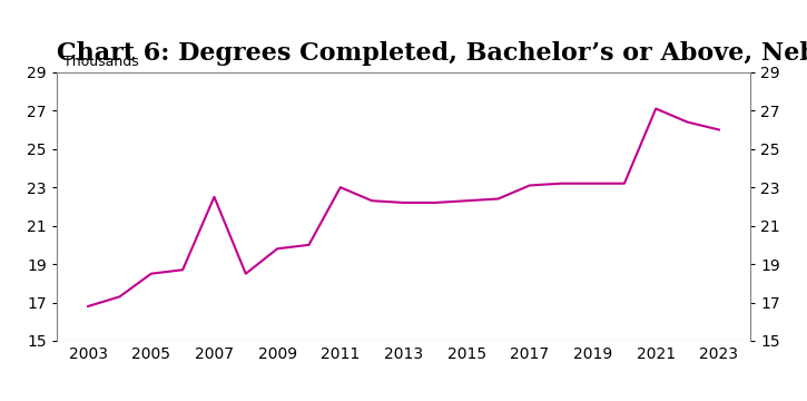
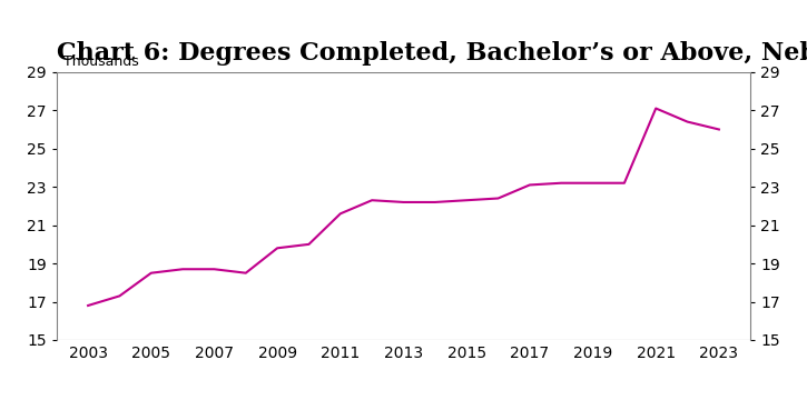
2007: 22.5 -> 18.7
2011: 23.0 -> 21.6
